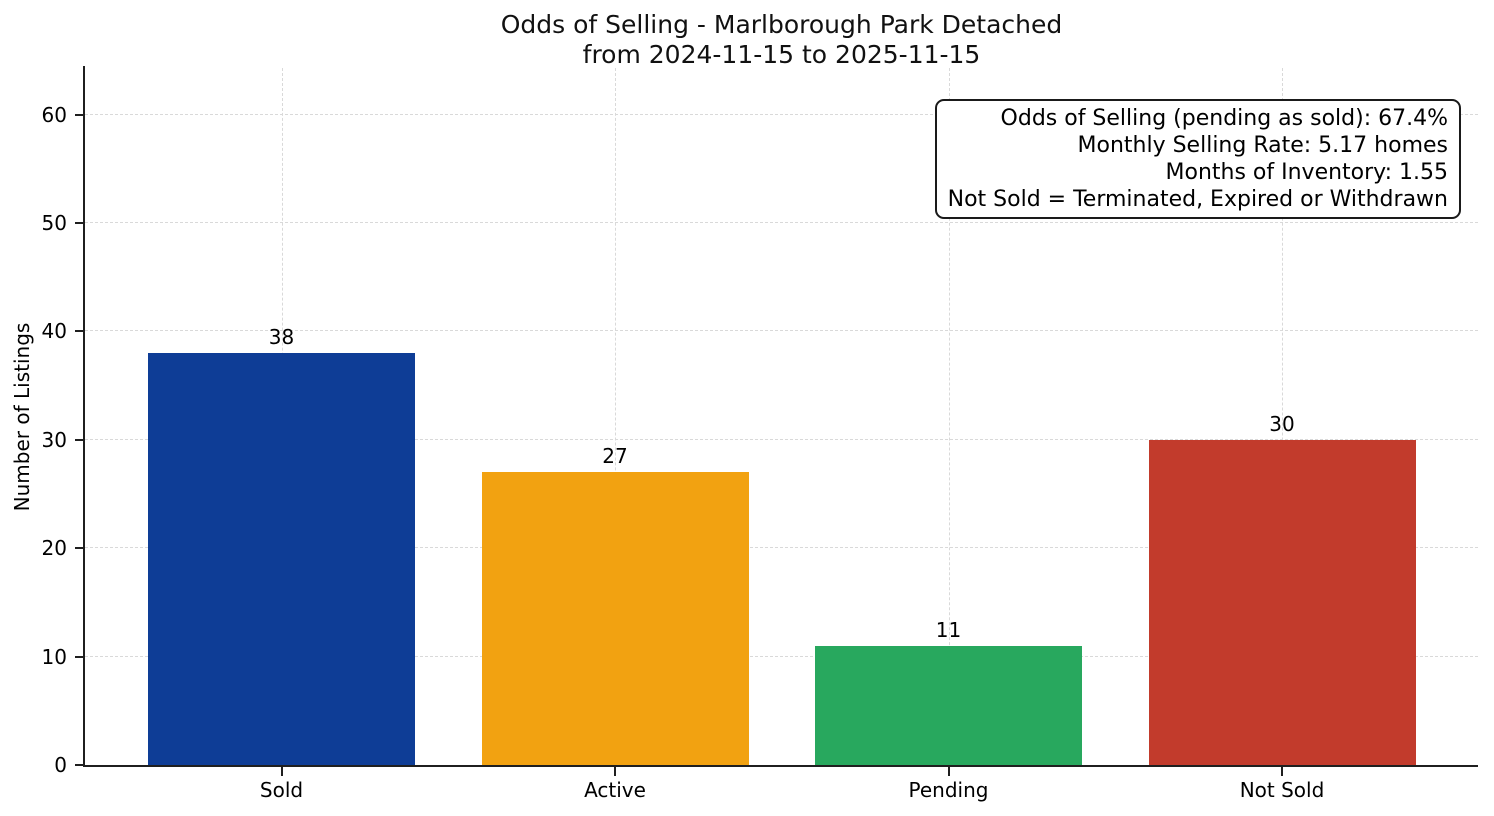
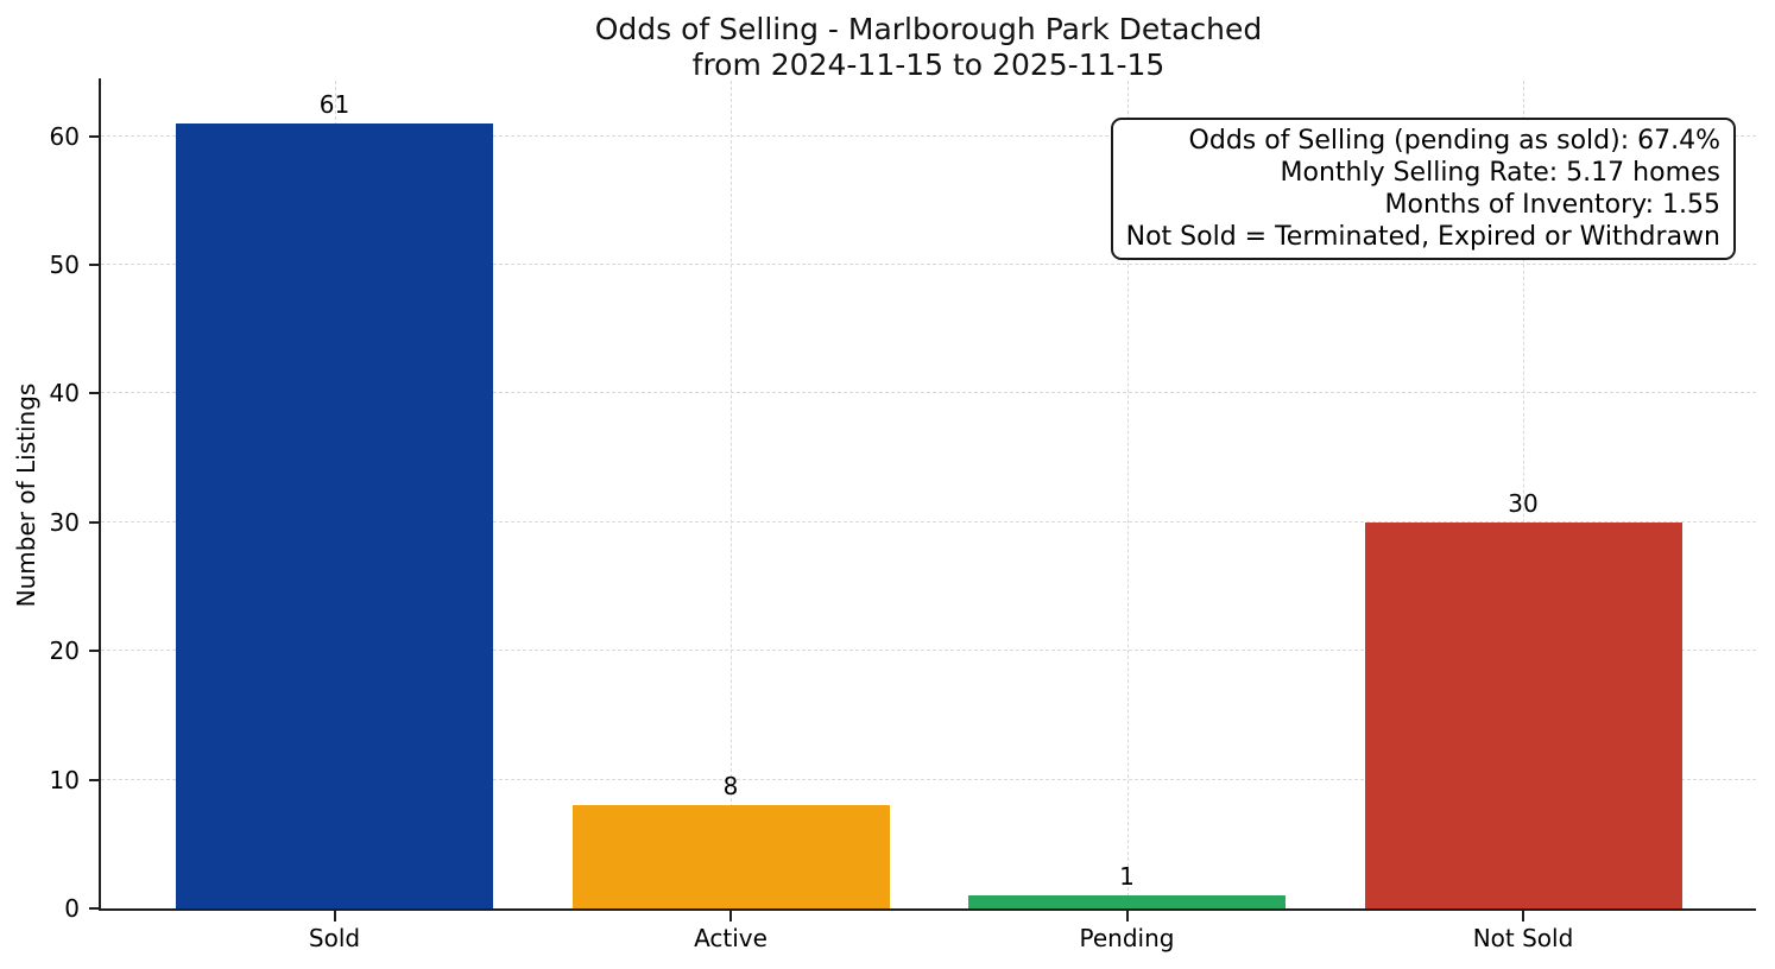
Sold: 38 -> 61
Active: 27 -> 8
Pending: 11 -> 1
